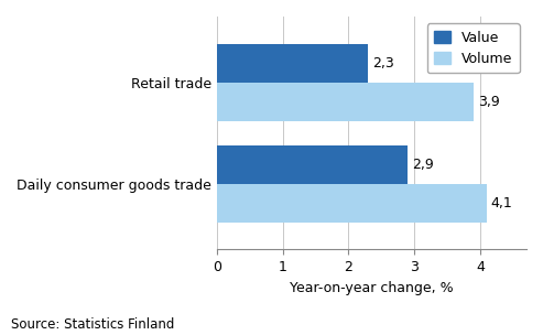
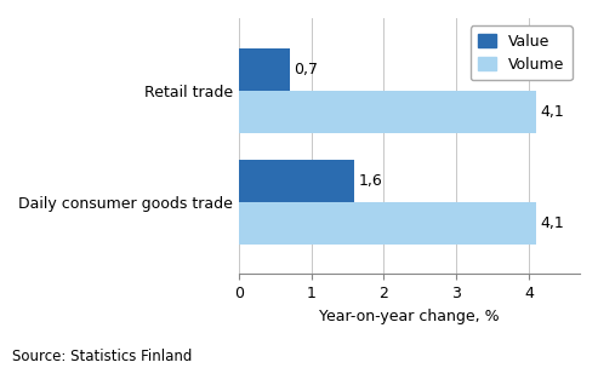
Value/Retail trade: 2,3 -> 0,7
Volume/Retail trade: 3,9 -> 4,1
Value/Daily consumer goods trade: 2,9 -> 1,6
